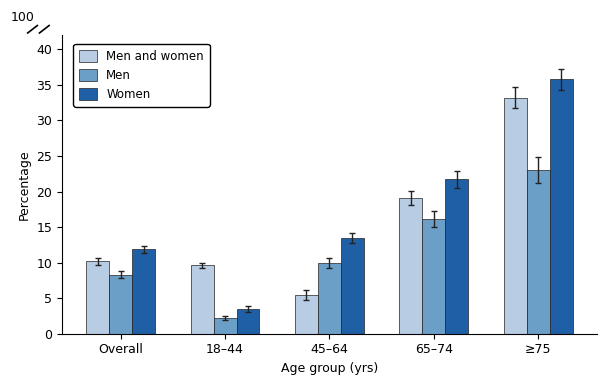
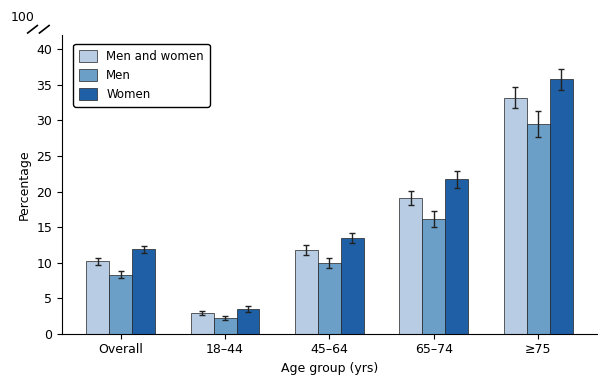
Men and women/18–44: 9.6 -> 2.9
Men and women/45–64: 5.4 -> 11.8
Men/≥75: 23.0 -> 29.5
